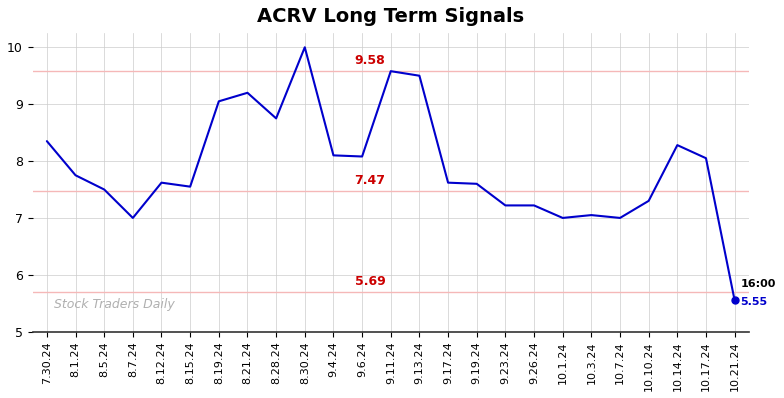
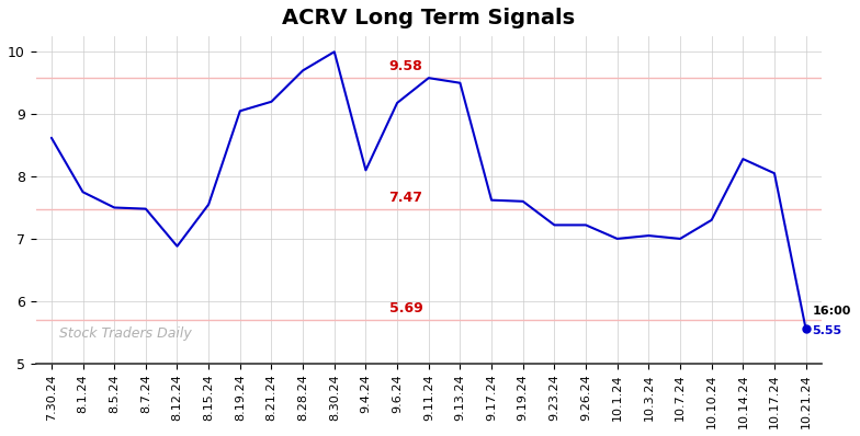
7.30.24: 8.35 -> 8.62
8.7.24: 7.00 -> 7.48
8.12.24: 7.62 -> 6.88
8.28.24: 8.75 -> 9.70
9.6.24: 8.08 -> 9.18
